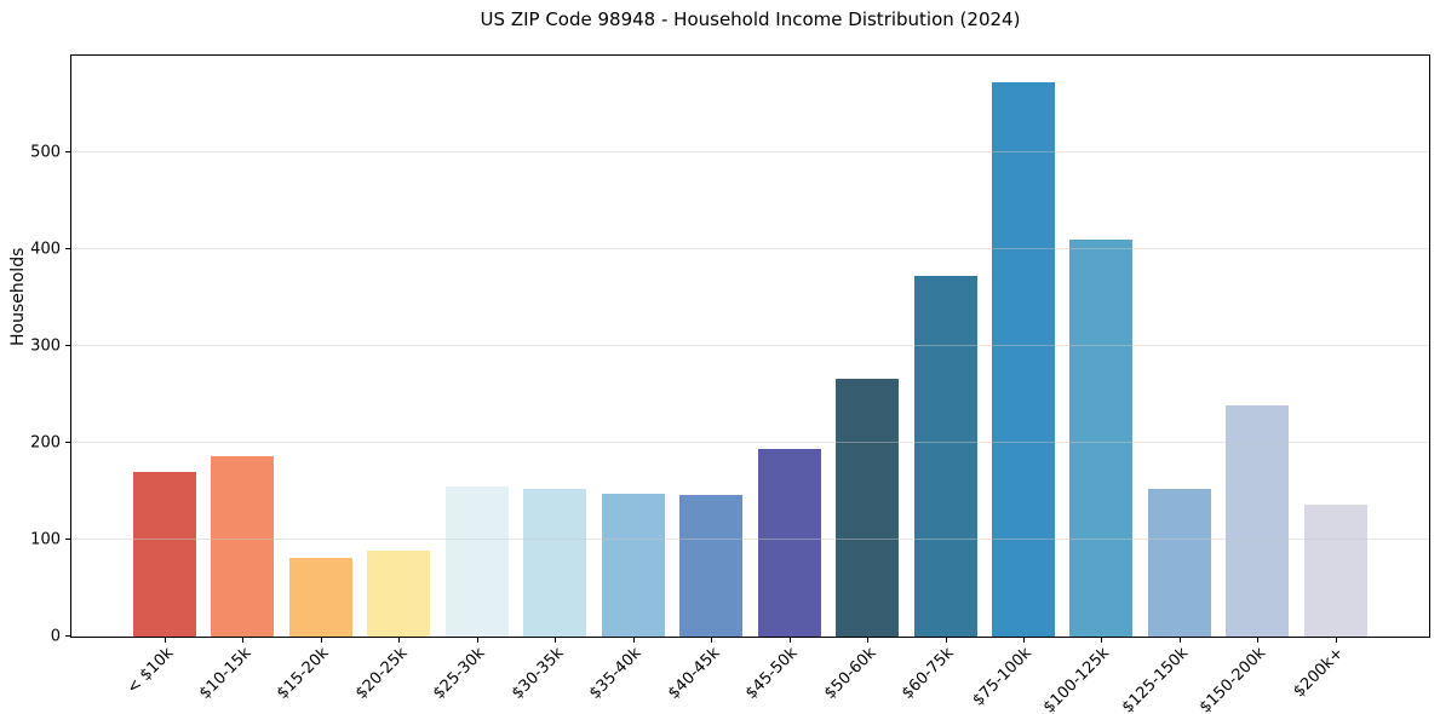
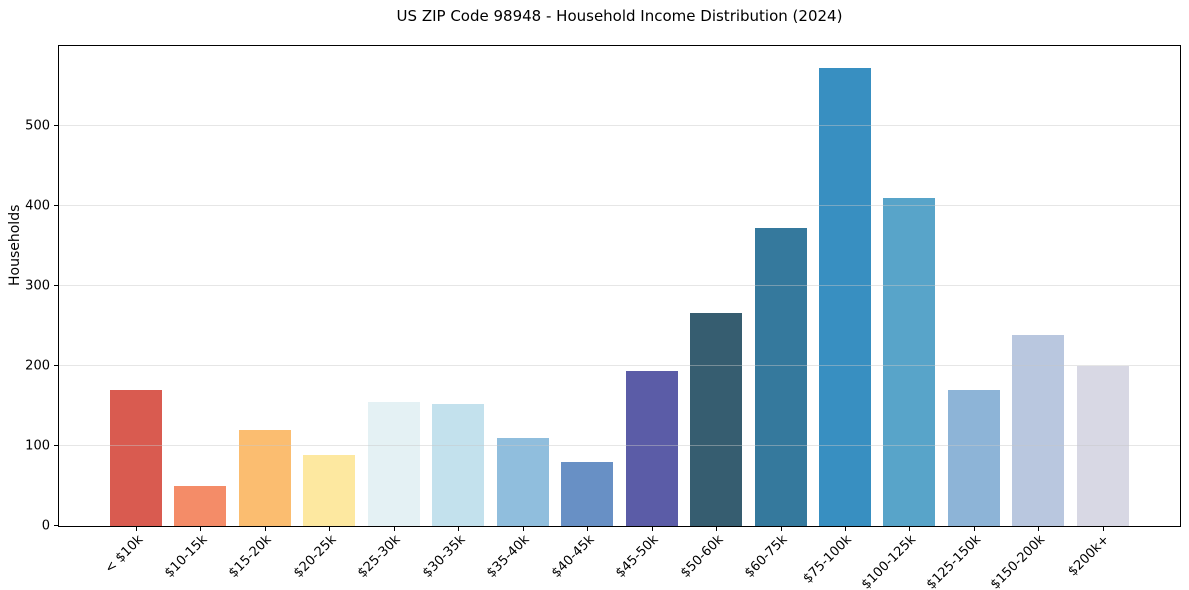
$10-15k: 190 -> 50
$15-20k: 80 -> 120
$35-40k: 150 -> 110
$40-45k: 150 -> 80
$125-150k: 150 -> 170
$200k+: 140 -> 200
